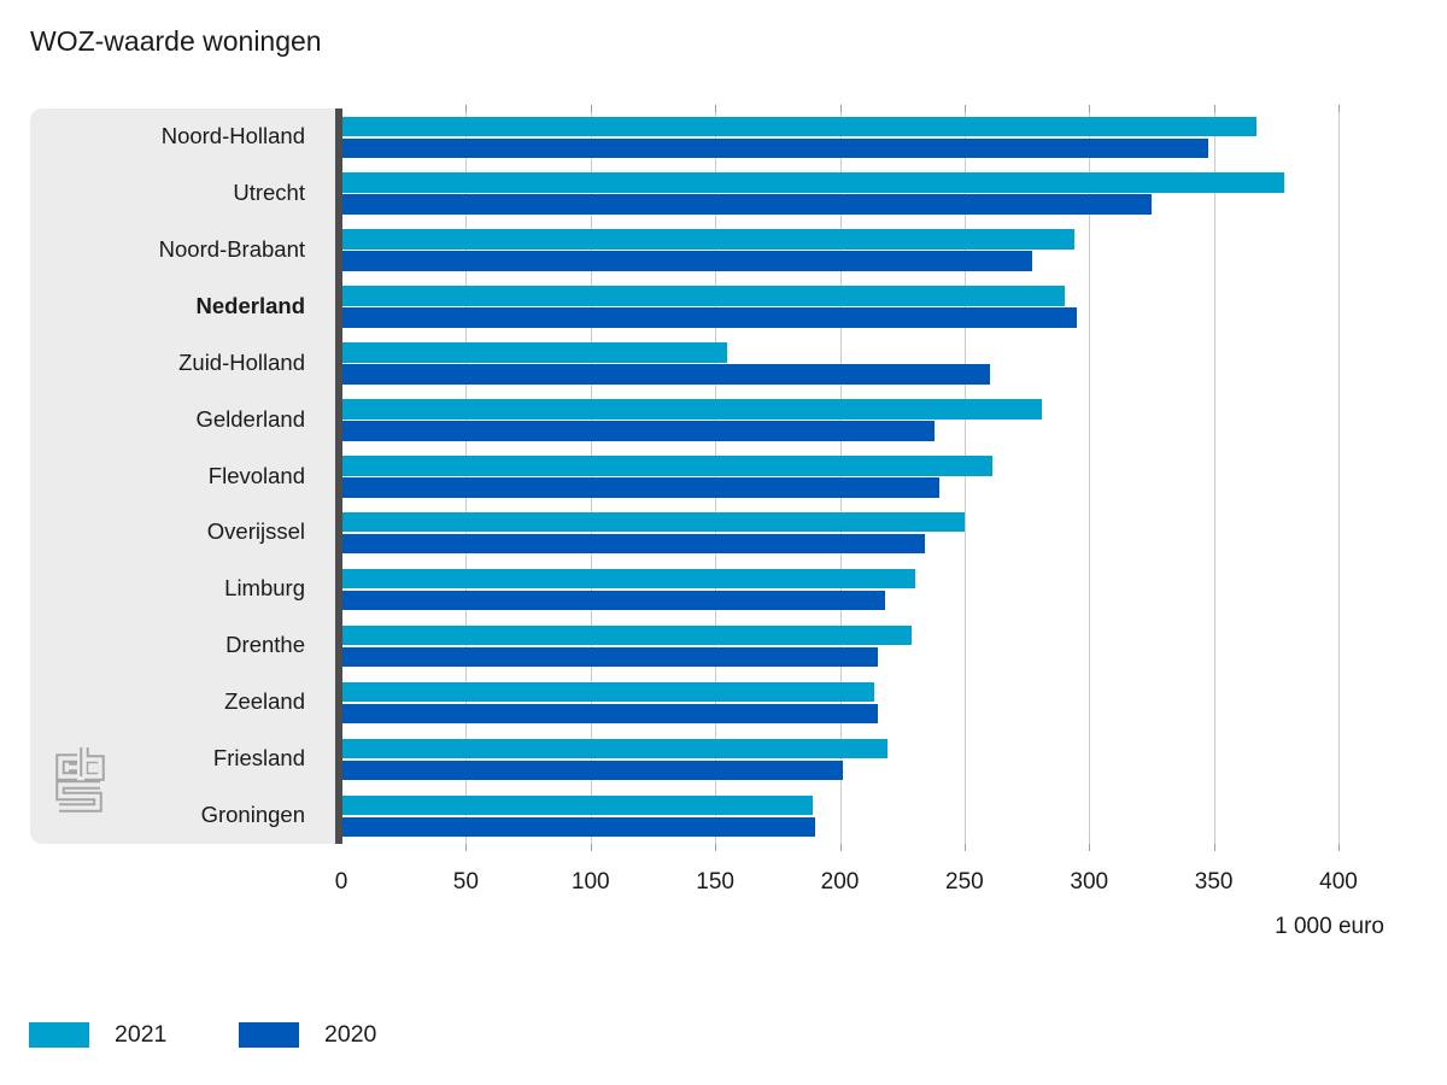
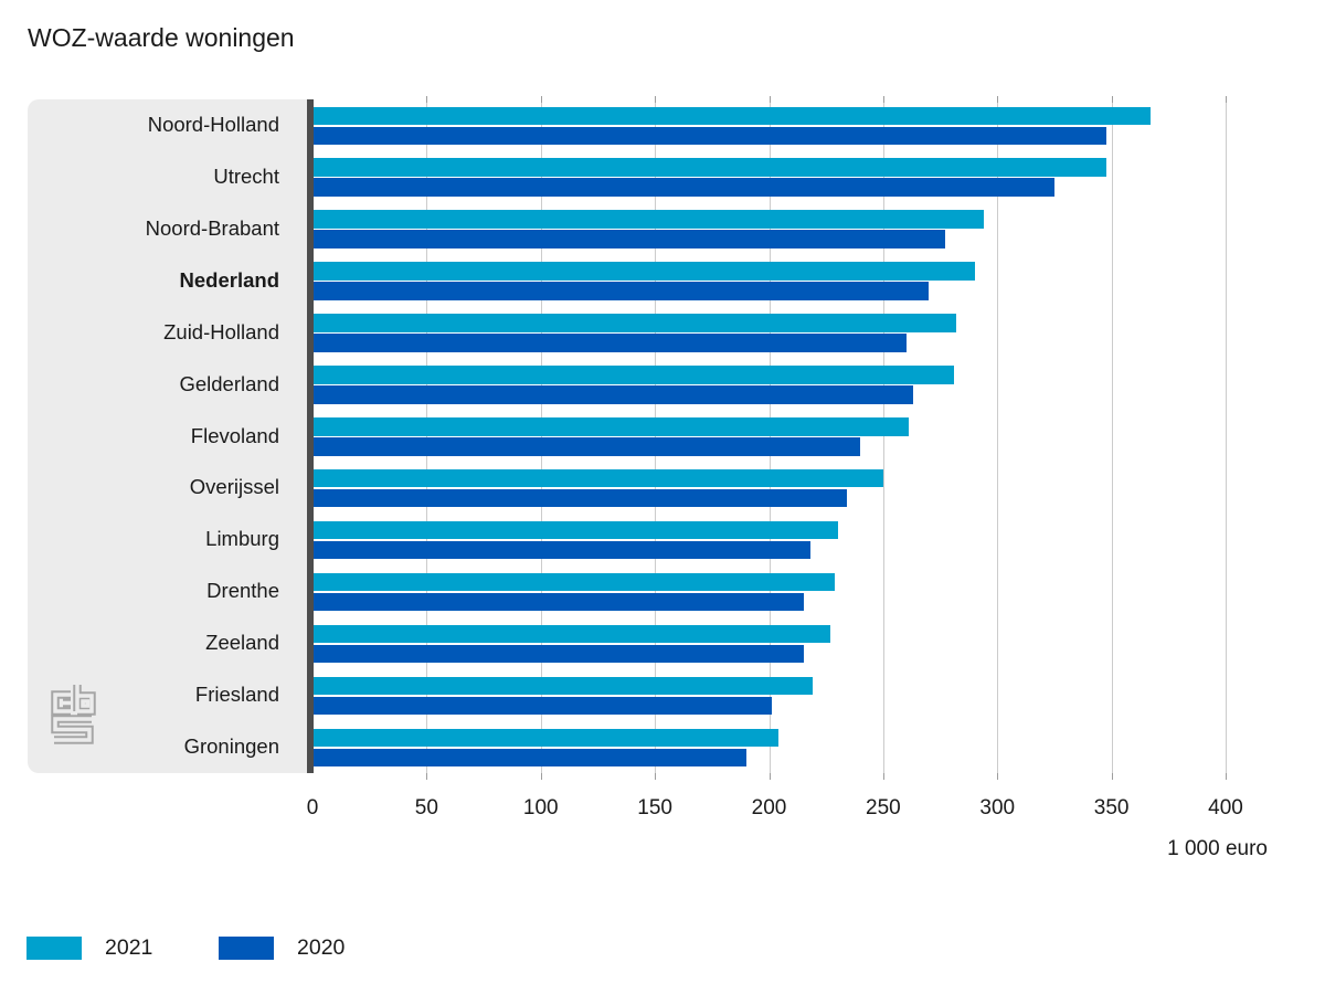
2021/Utrecht: 378 -> 348
2020/Nederland: 295 -> 270
2021/Zuid-Holland: 155 -> 282
2020/Gelderland: 238 -> 263
2021/Zeeland: 214 -> 227
2021/Groningen: 189 -> 204
